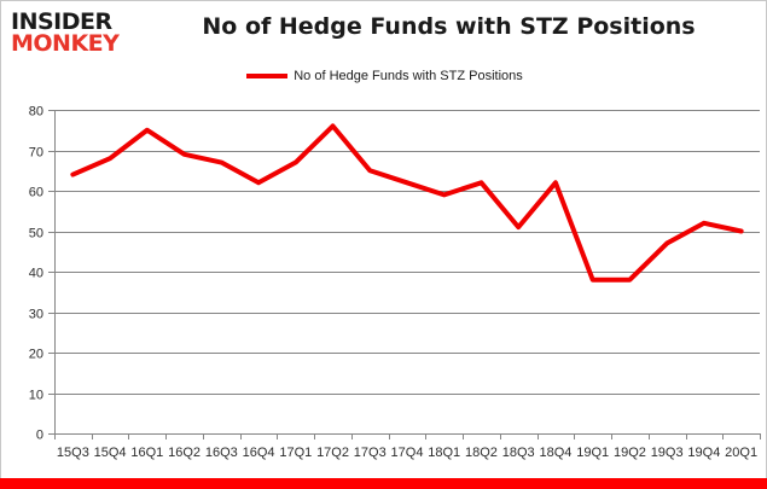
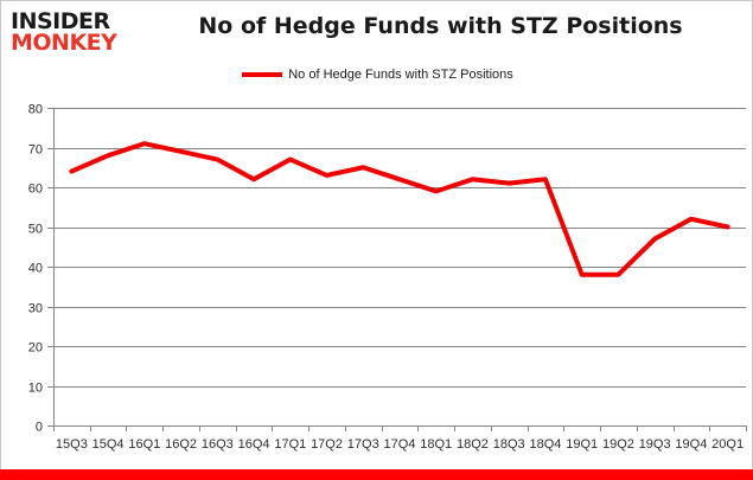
16Q1: 75 -> 71
17Q2: 76 -> 63
18Q3: 51 -> 61
